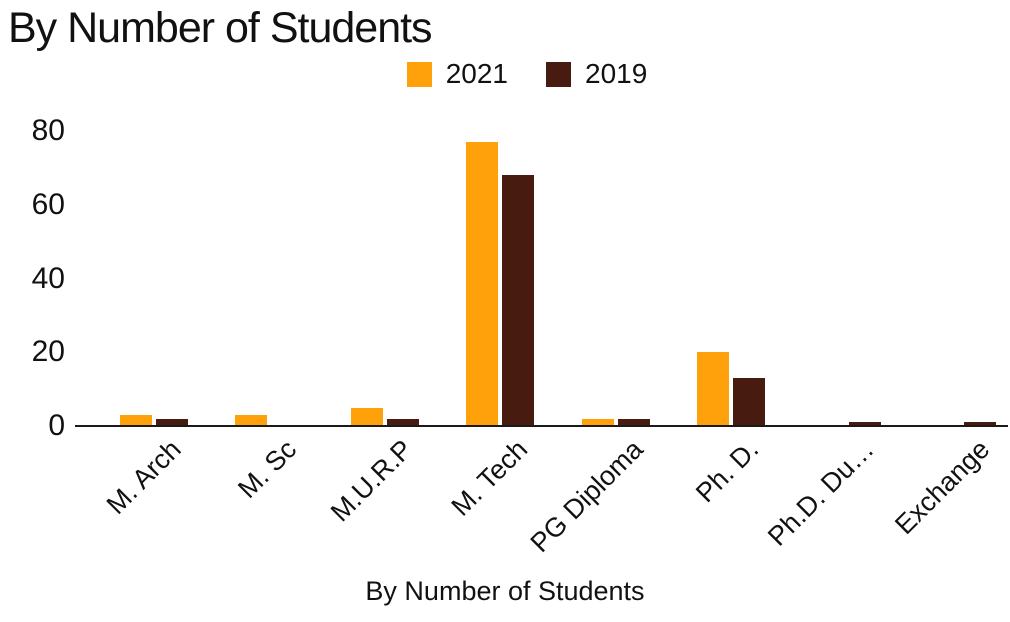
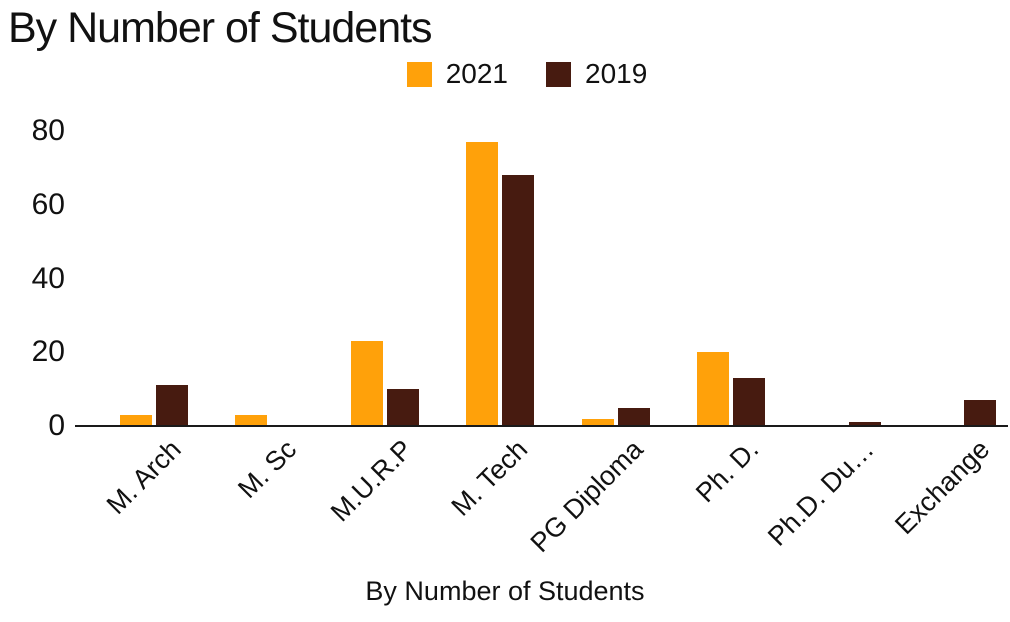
2019/M. Arch: 2 -> 11
2021/M.U.R.P: 5 -> 23
2019/M.U.R.P: 2 -> 10
2019/PG Diploma: 2 -> 5
2019/Exchange: 1 -> 7
